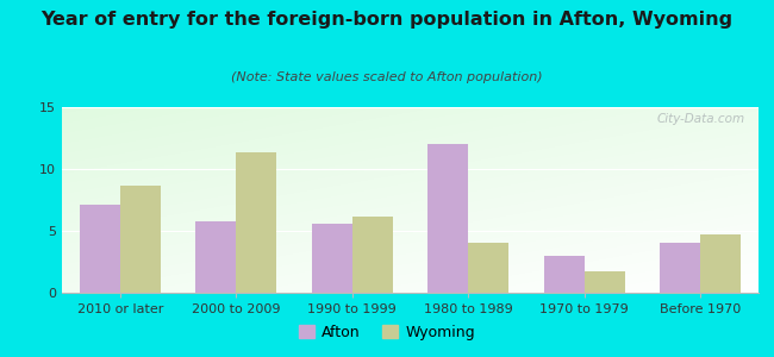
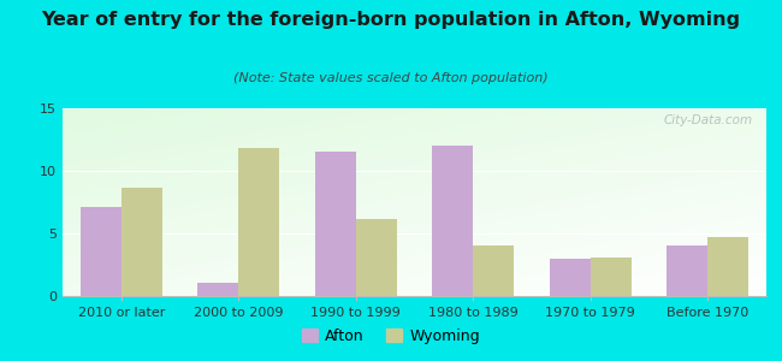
Afton/2000 to 2009: 5.8 -> 1.1
Wyoming/2000 to 2009: 11.3 -> 11.8
Afton/1990 to 1999: 5.6 -> 11.5
Wyoming/1970 to 1979: 1.7 -> 3.1
